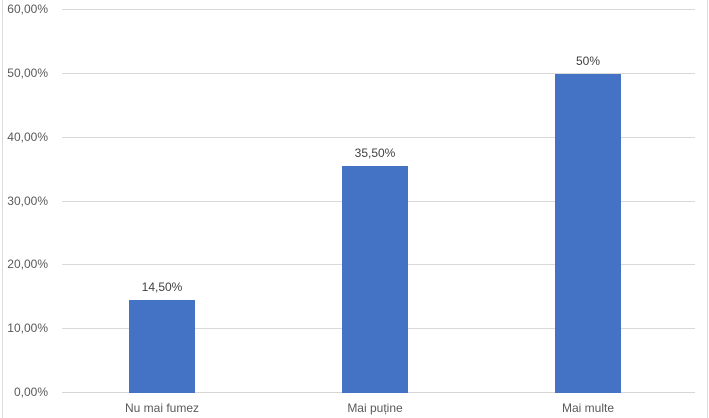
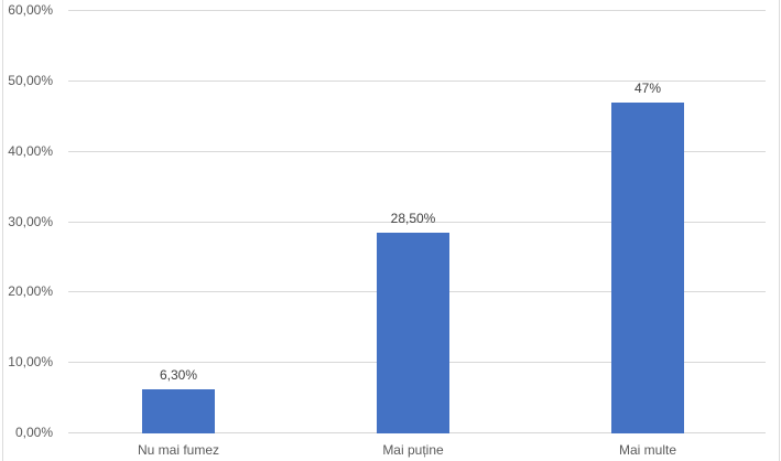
Nu mai fumez: 14,50% -> 6,30%
Mai puține: 35,50% -> 28,50%
Mai multe: 50% -> 47%
